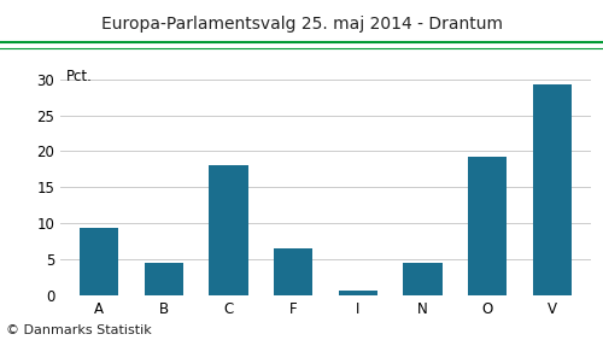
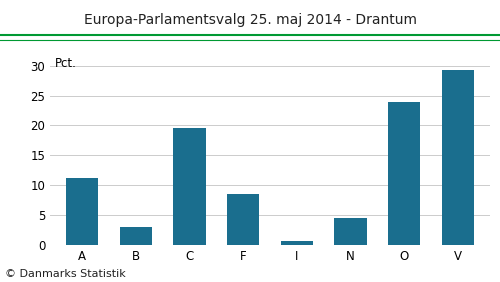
A: 9.4 -> 11.2
B: 4.6 -> 3.0
C: 18.0 -> 19.5
F: 6.6 -> 8.5
O: 19.2 -> 24.0
